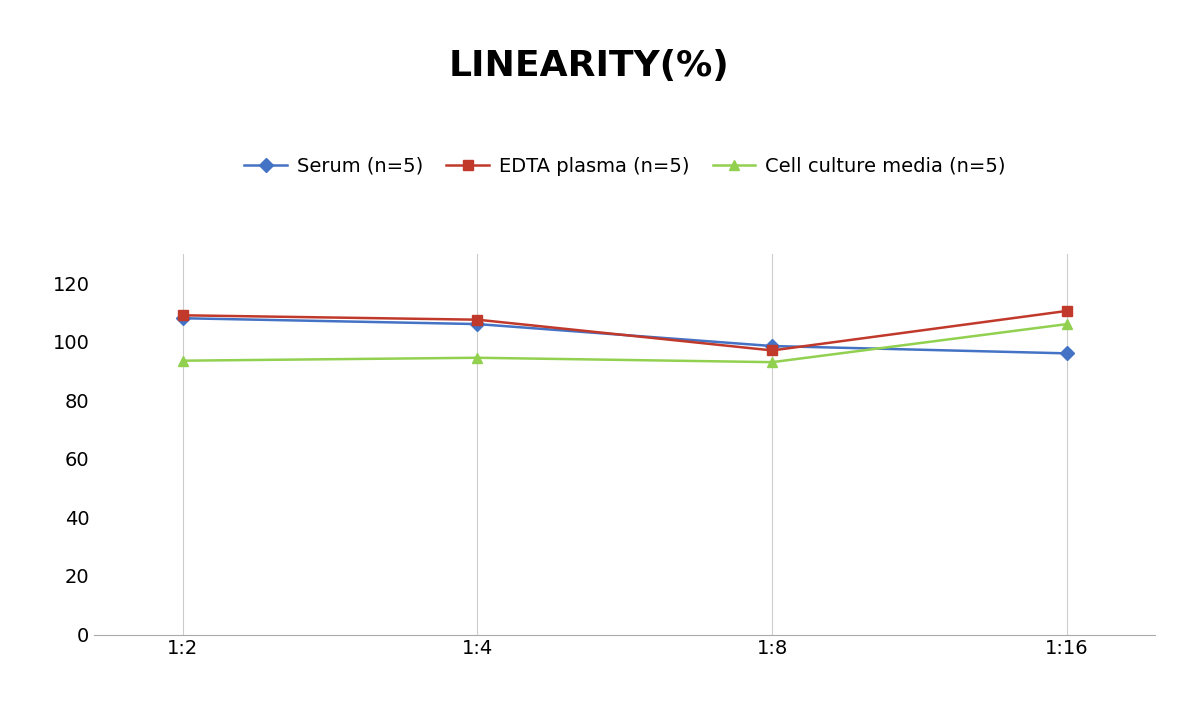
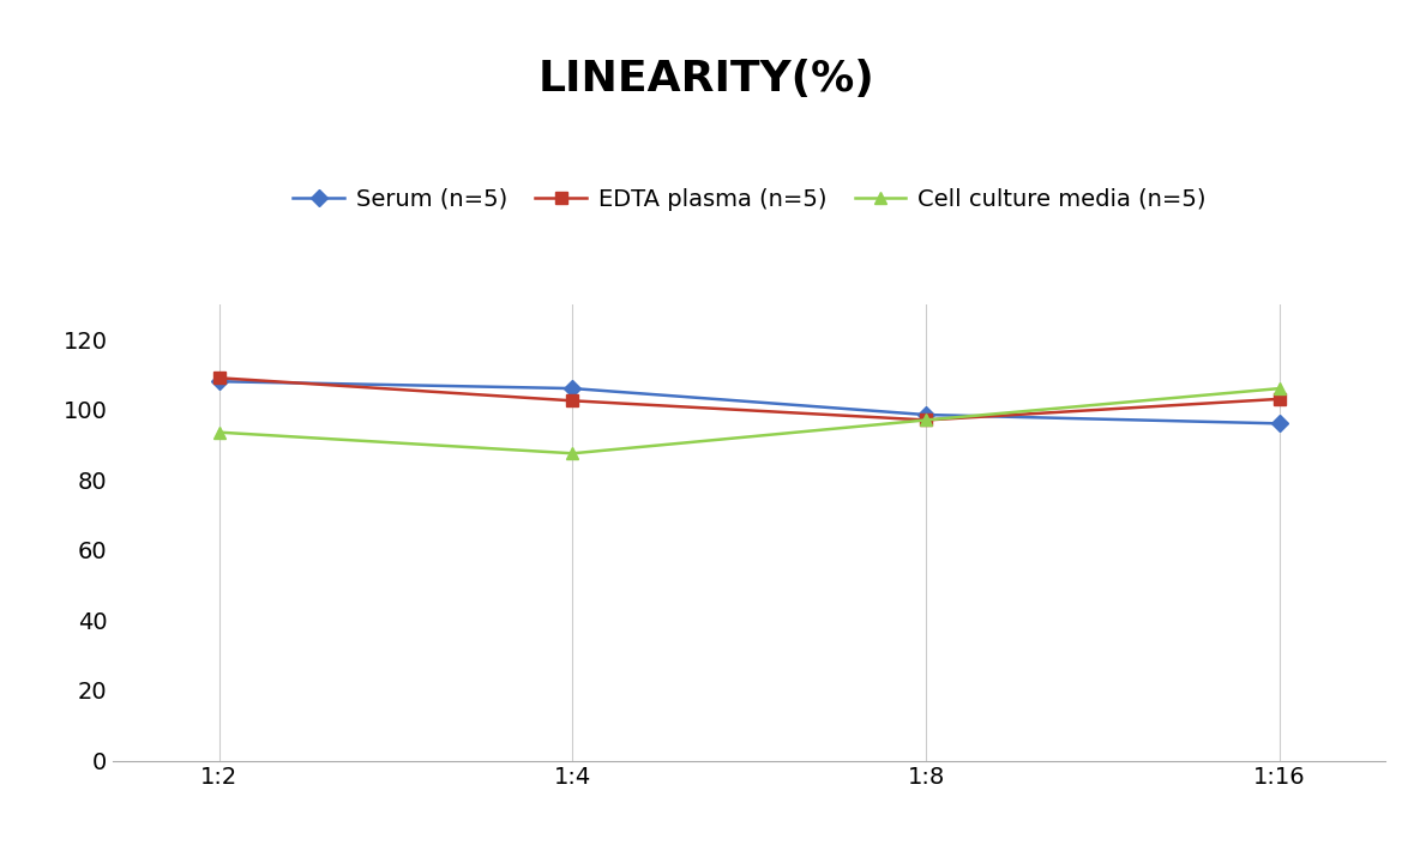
EDTA plasma (n=5)/1:4: 107.5 -> 102.5
Cell culture media (n=5)/1:4: 94.5 -> 87.5
Cell culture media (n=5)/1:8: 93.0 -> 97.0
EDTA plasma (n=5)/1:16: 110.5 -> 103.0
